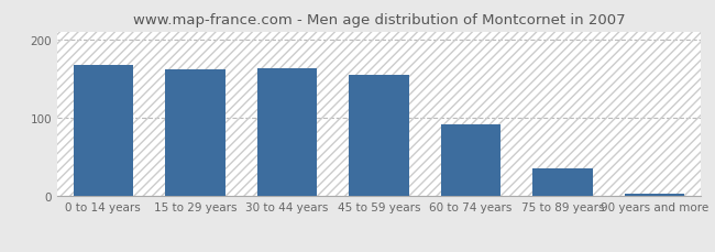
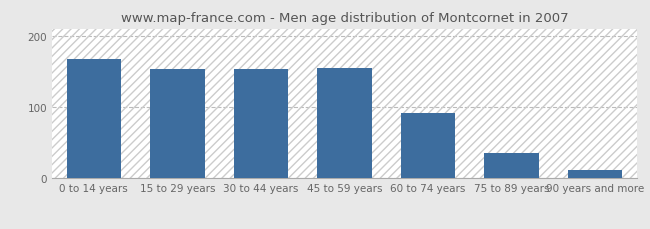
15 to 29 years: 162 -> 154
30 to 44 years: 163 -> 154
90 years and more: 3 -> 12
